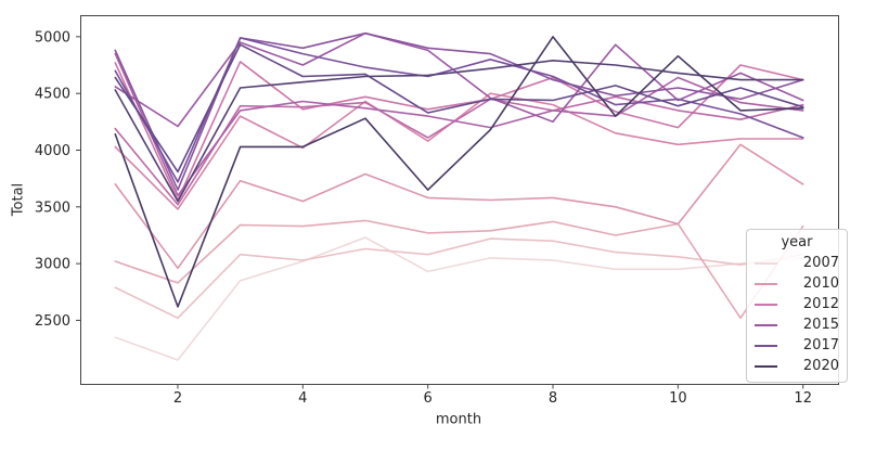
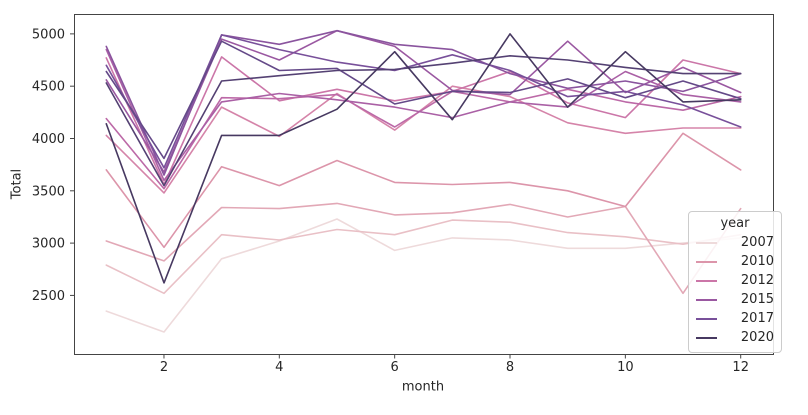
2015/2: 4210 -> 3680
2020/6: 3650 -> 4830
2015/8: 4250 -> 4420
